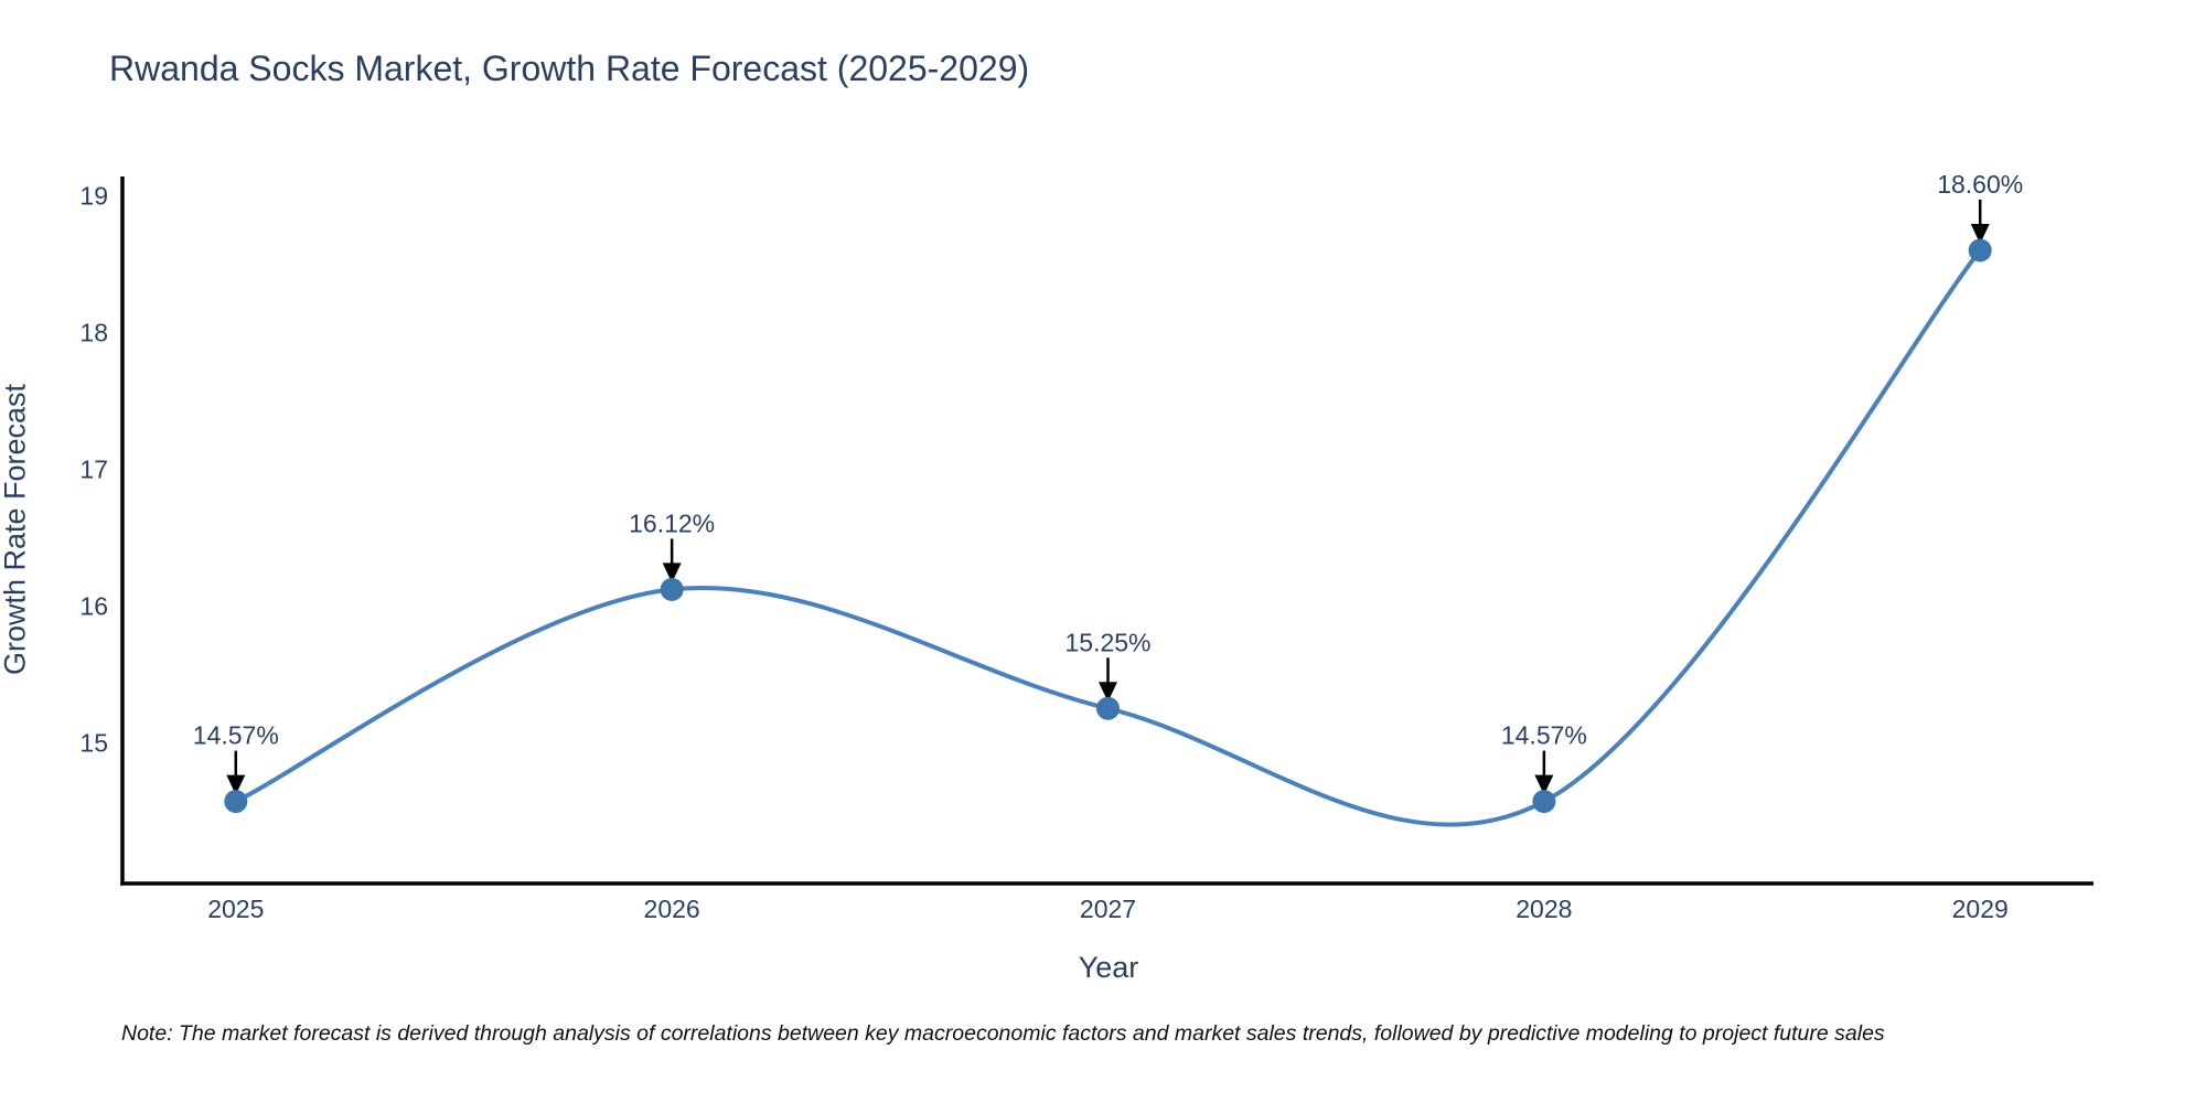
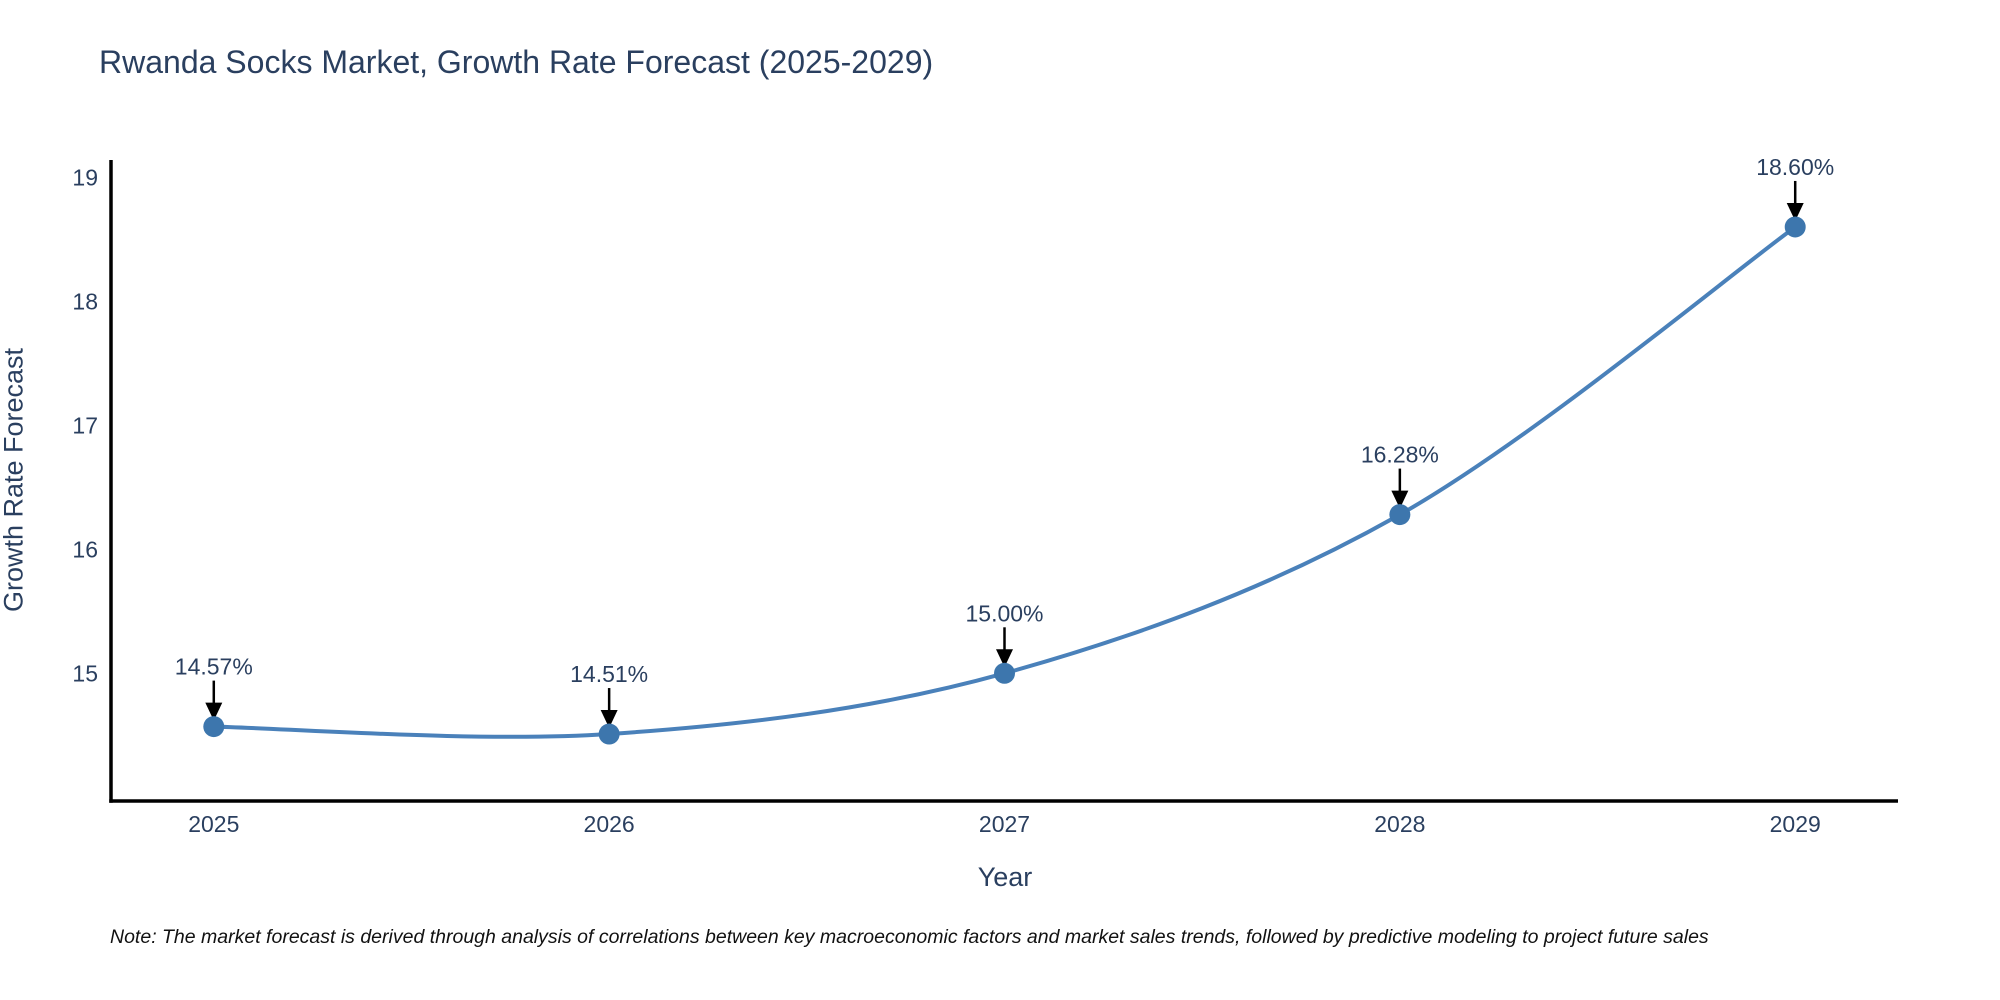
2026: 16.12% -> 14.51%
2027: 15.25% -> 15.00%
2028: 14.57% -> 16.28%
